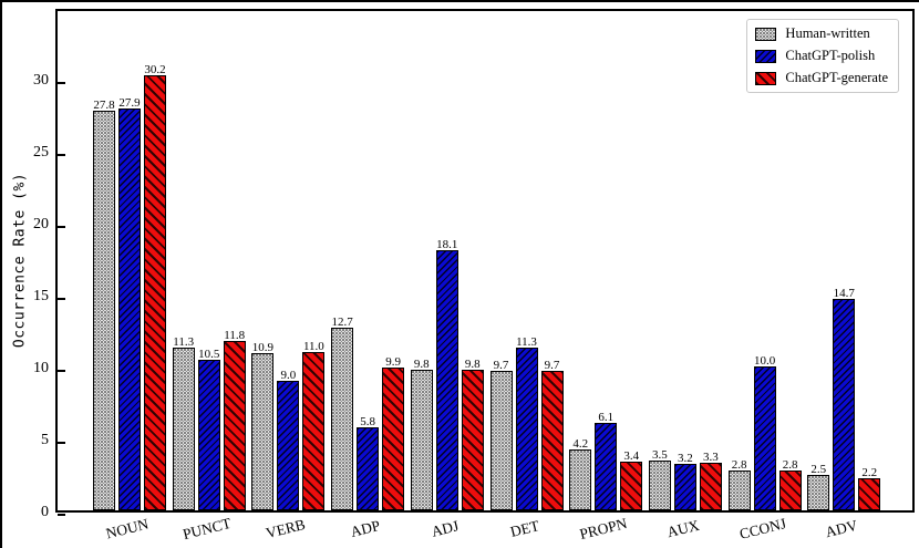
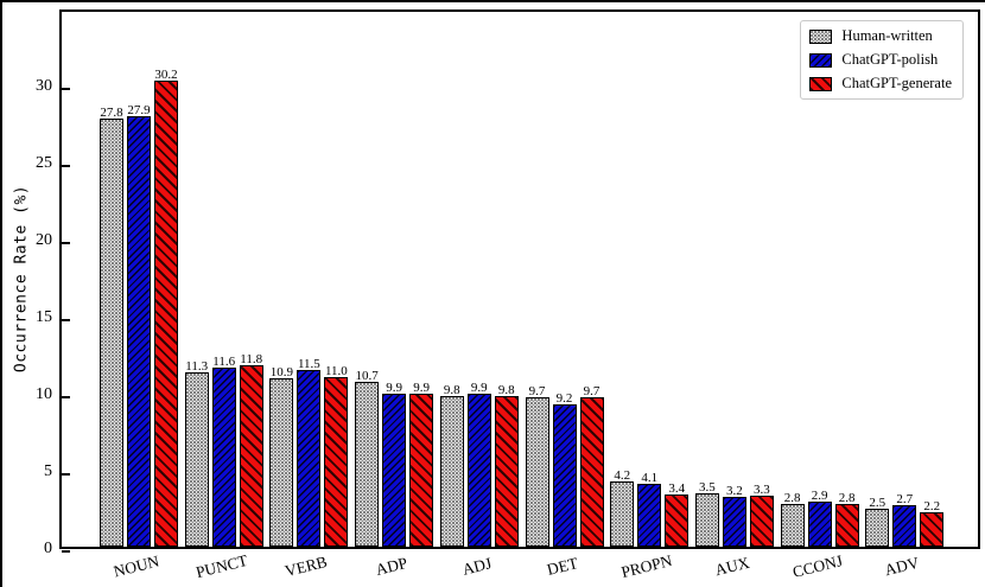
ChatGPT-polish/PUNCT: 10.5 -> 11.6
ChatGPT-polish/VERB: 9.0 -> 11.5
Human-written/ADP: 12.7 -> 10.7
ChatGPT-polish/ADP: 5.8 -> 9.9
ChatGPT-polish/ADJ: 18.1 -> 9.9
ChatGPT-polish/DET: 11.3 -> 9.2
ChatGPT-polish/PROPN: 6.1 -> 4.1
ChatGPT-polish/CCONJ: 10.0 -> 2.9
ChatGPT-polish/ADV: 14.7 -> 2.7
